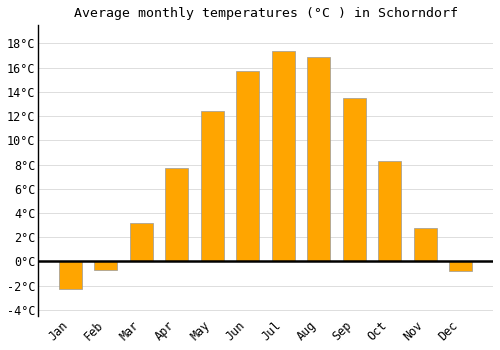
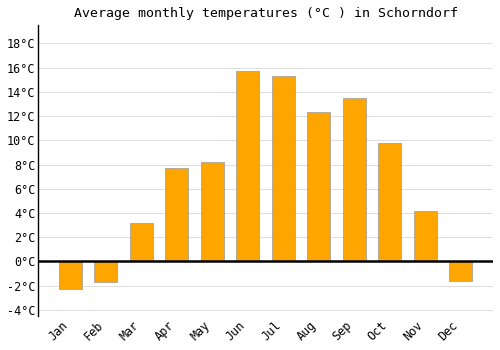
Feb: -0.7°C -> -1.7°C
May: 12.4°C -> 8.2°C
Jul: 17.4°C -> 15.3°C
Aug: 16.9°C -> 12.3°C
Oct: 8.3°C -> 9.8°C
Nov: 2.8°C -> 4.2°C
Dec: -0.8°C -> -1.6°C
